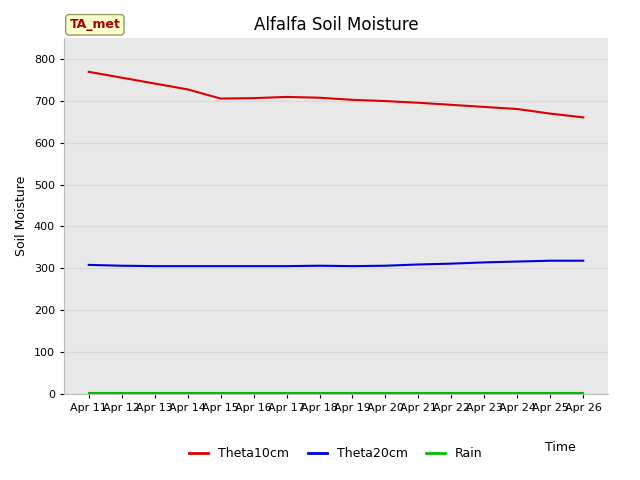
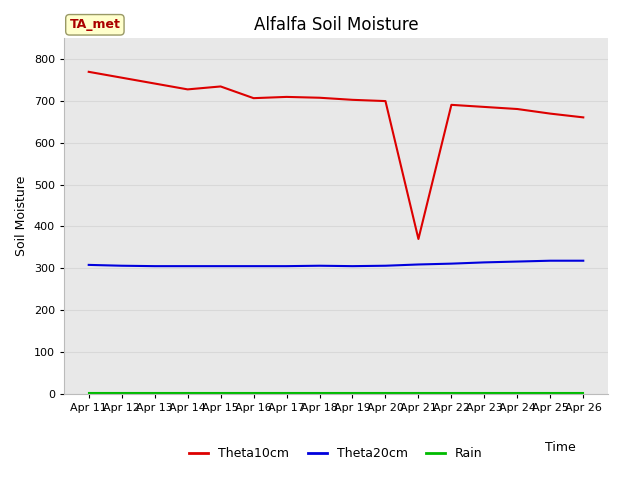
Theta10cm/Apr 15: 706 -> 735
Theta10cm/Apr 21: 696 -> 370
